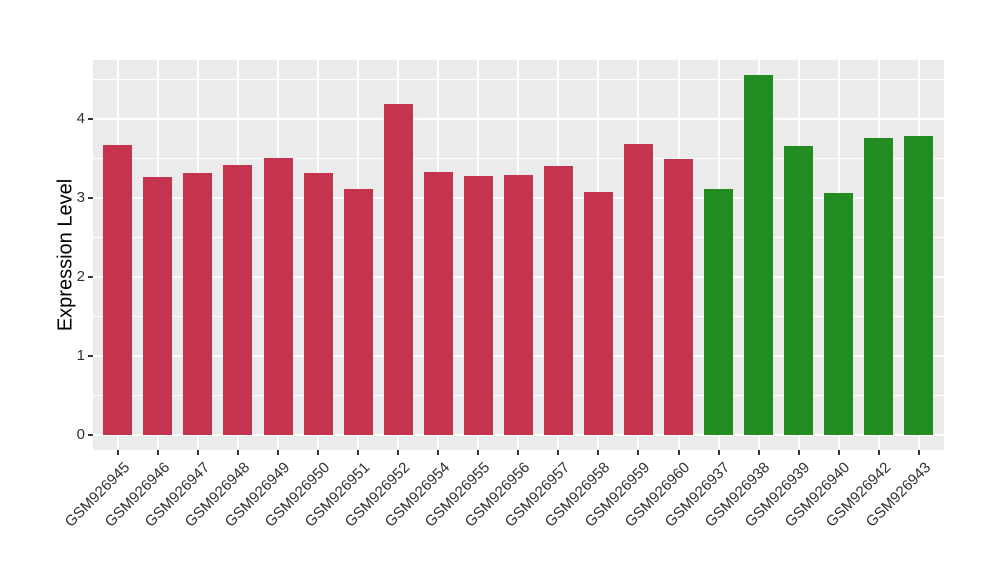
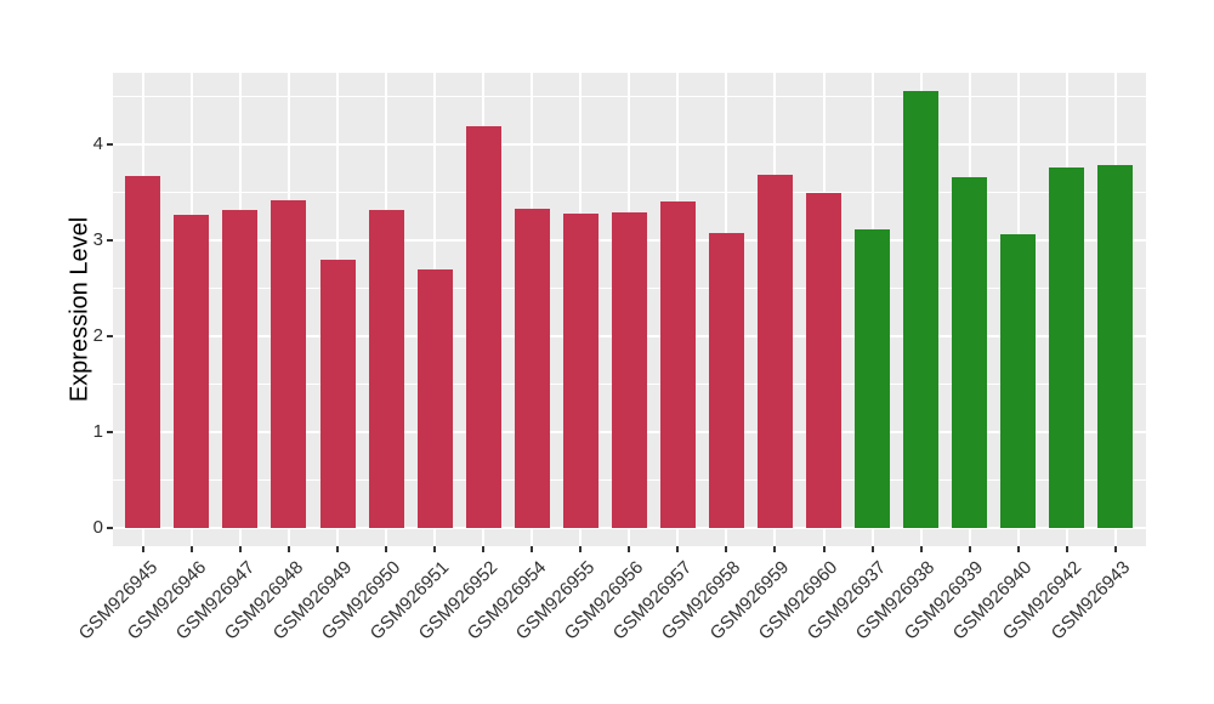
GSM926949: 3.5 -> 2.8
GSM926951: 3.1 -> 2.7
